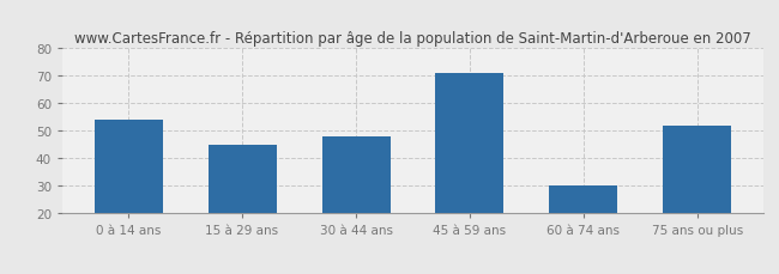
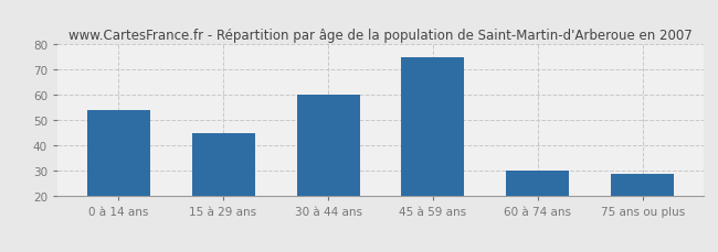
30 à 44 ans: 48 -> 60
45 à 59 ans: 71 -> 75
75 ans ou plus: 52 -> 29
